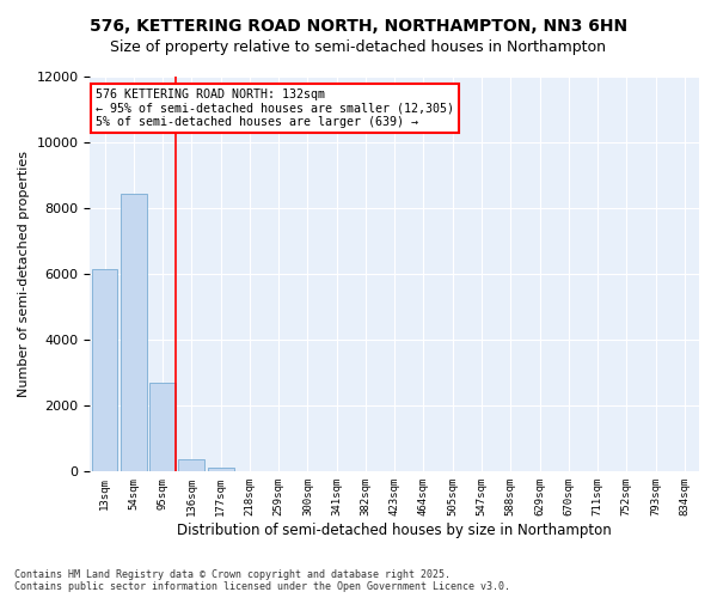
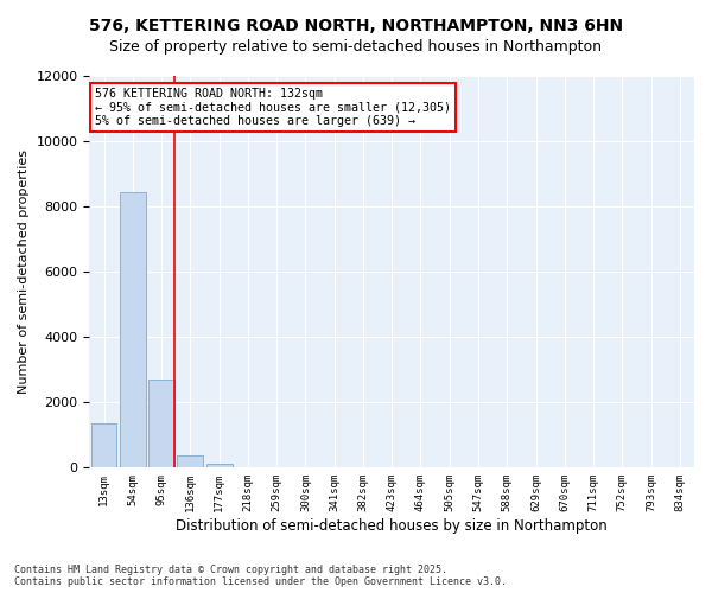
13sqm: 6150 -> 1350
